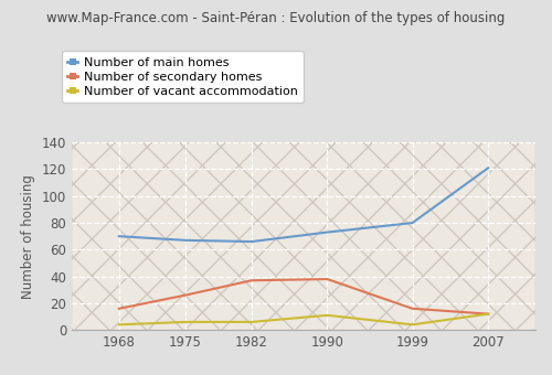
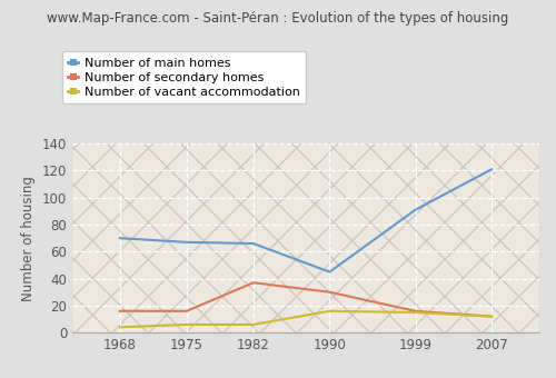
Number of secondary homes/1975: 26 -> 16
Number of main homes/1990: 73 -> 45
Number of secondary homes/1990: 38 -> 30
Number of vacant accommodation/1990: 11 -> 16
Number of main homes/1999: 80 -> 91
Number of vacant accommodation/1999: 4 -> 15
